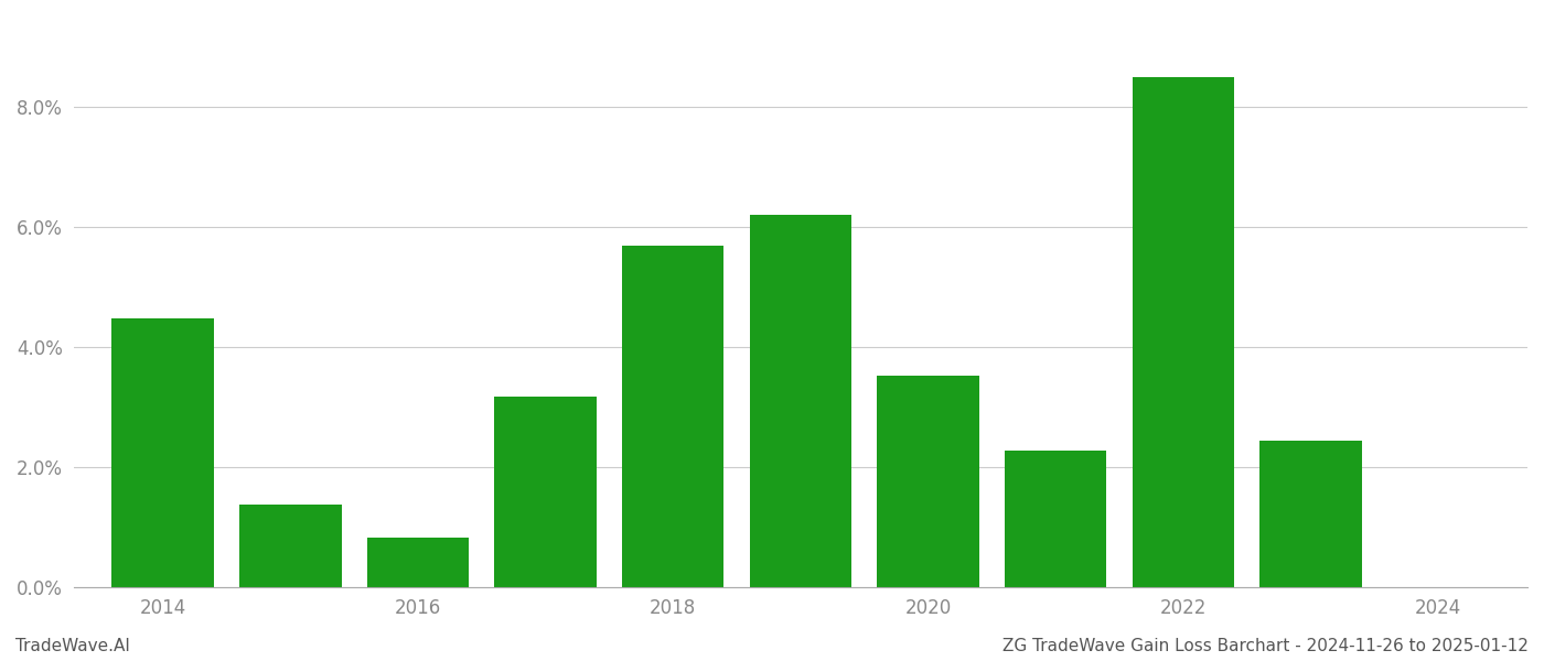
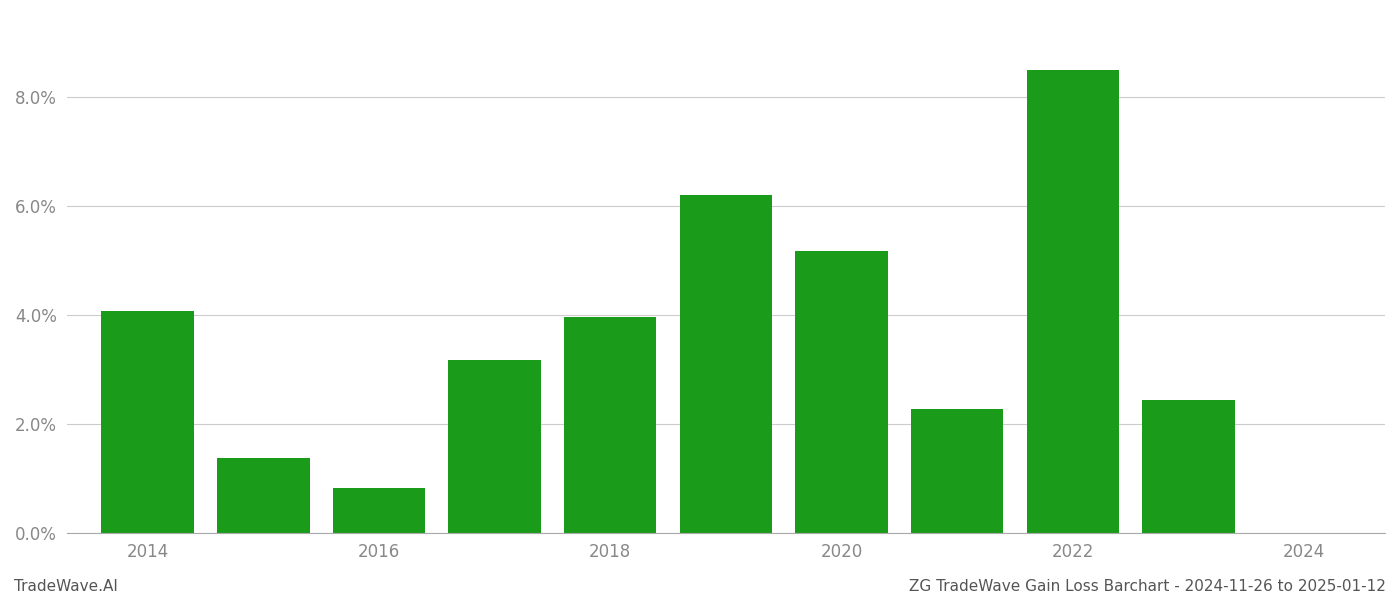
2014: 4.48% -> 4.08%
2018: 5.68% -> 3.96%
2020: 3.52% -> 5.18%
